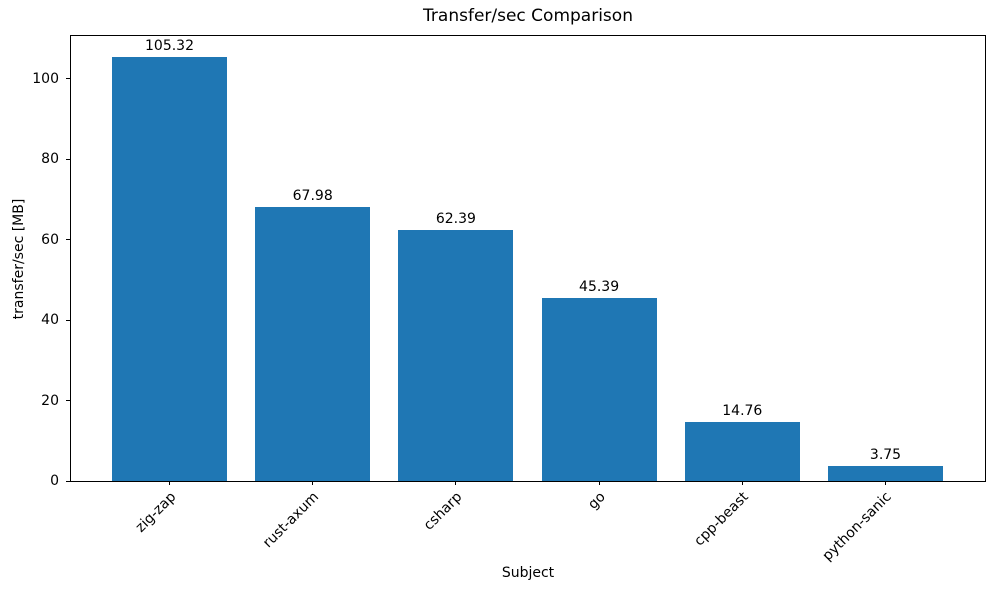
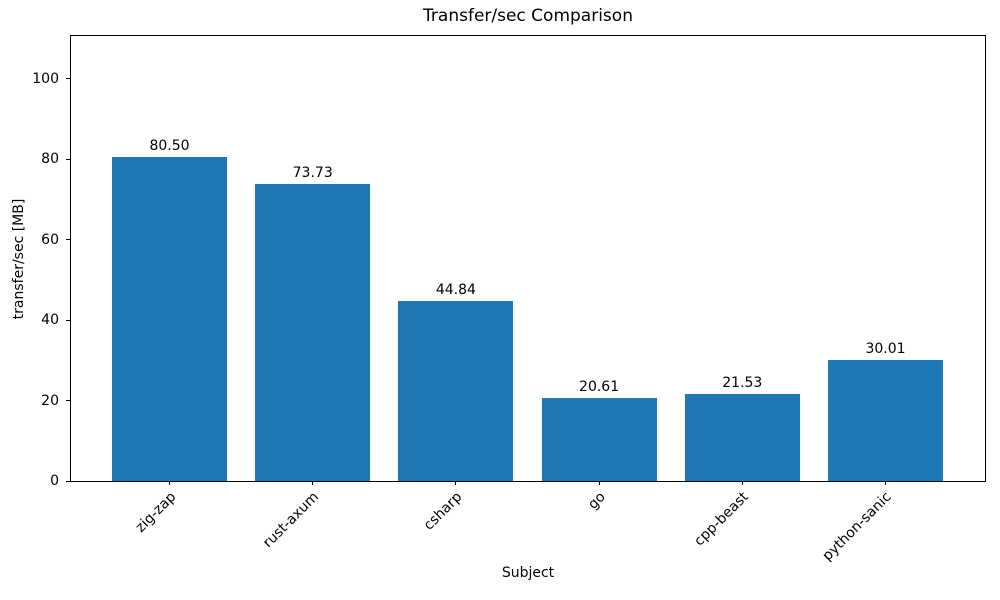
zig-zap: 105.32 -> 80.50
rust-axum: 67.98 -> 73.73
csharp: 62.39 -> 44.84
go: 45.39 -> 20.61
cpp-beast: 14.76 -> 21.53
python-sanic: 3.75 -> 30.01
